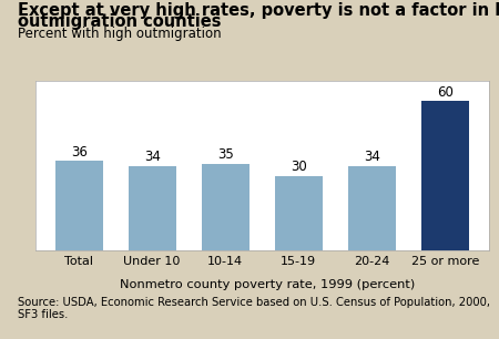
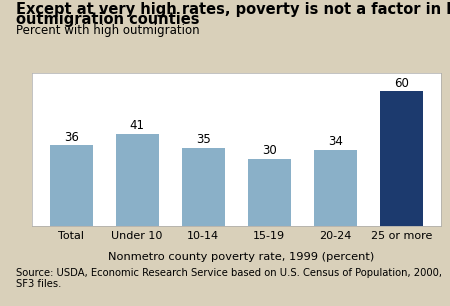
Under 10: 34 -> 41
